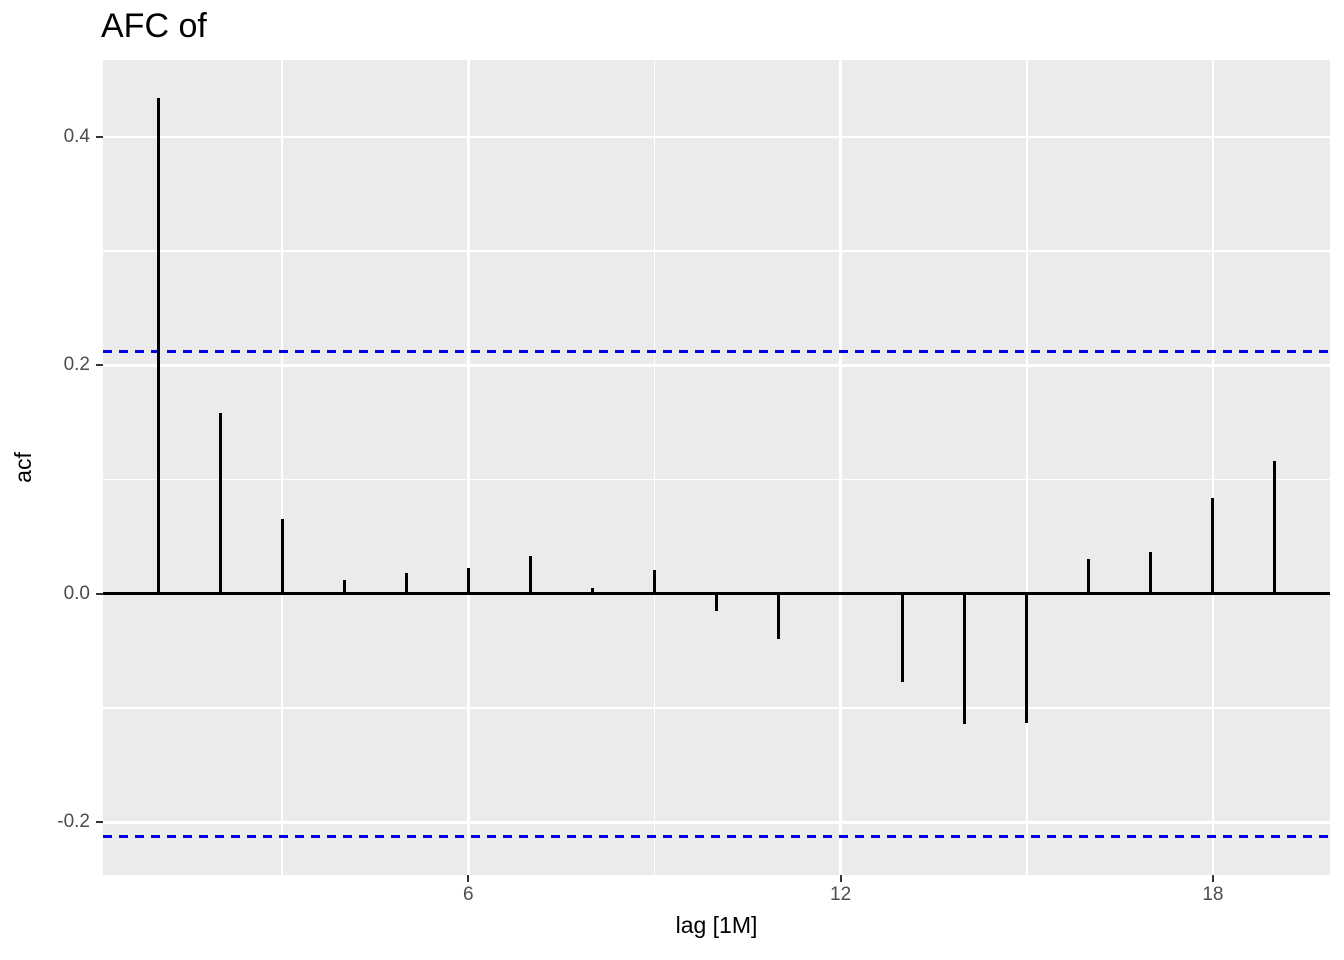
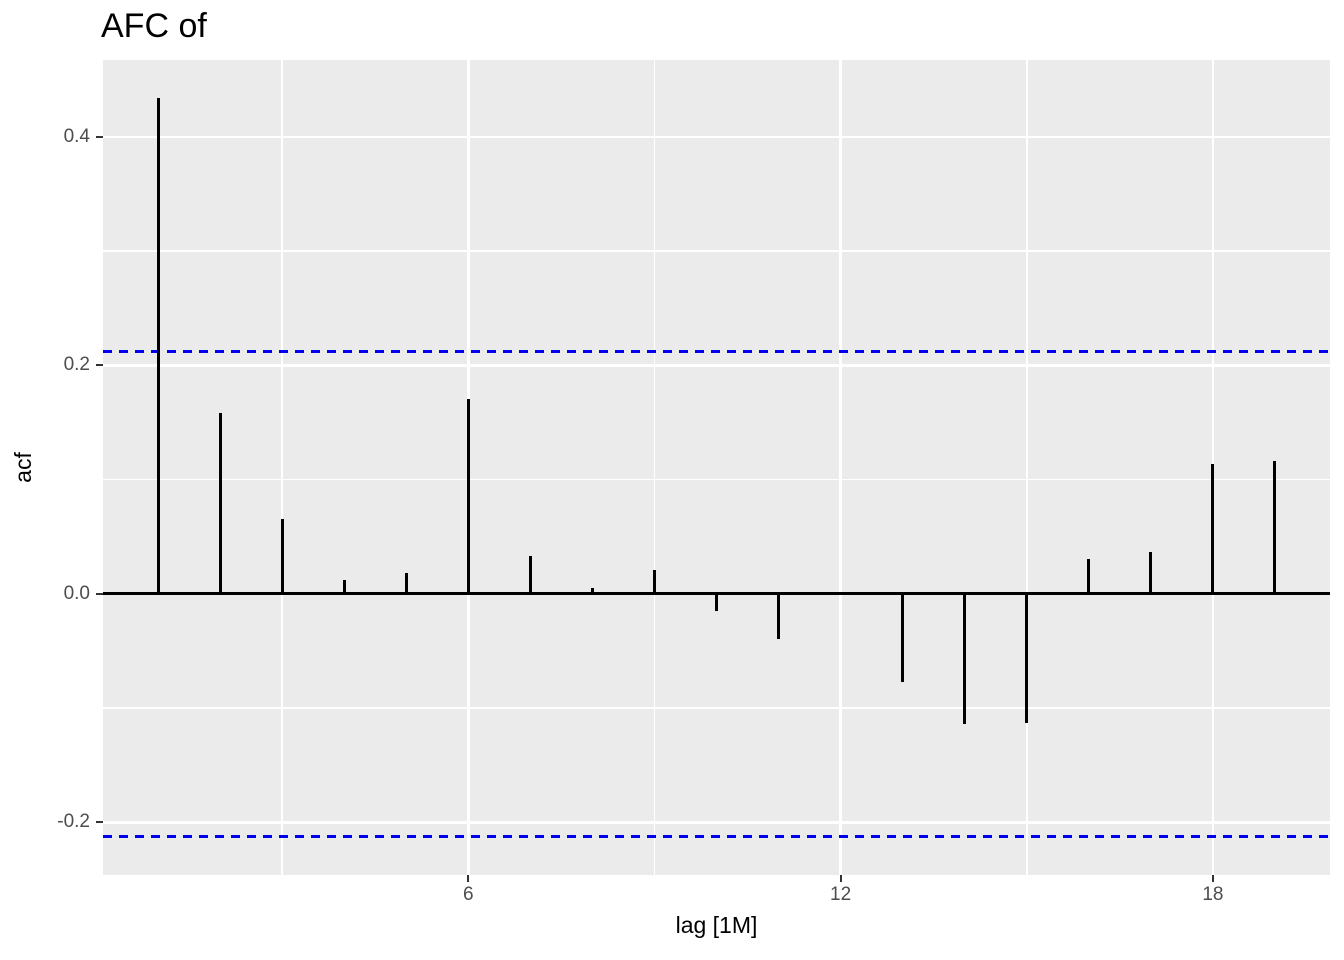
6: 0.023 -> 0.171
18: 0.084 -> 0.114
